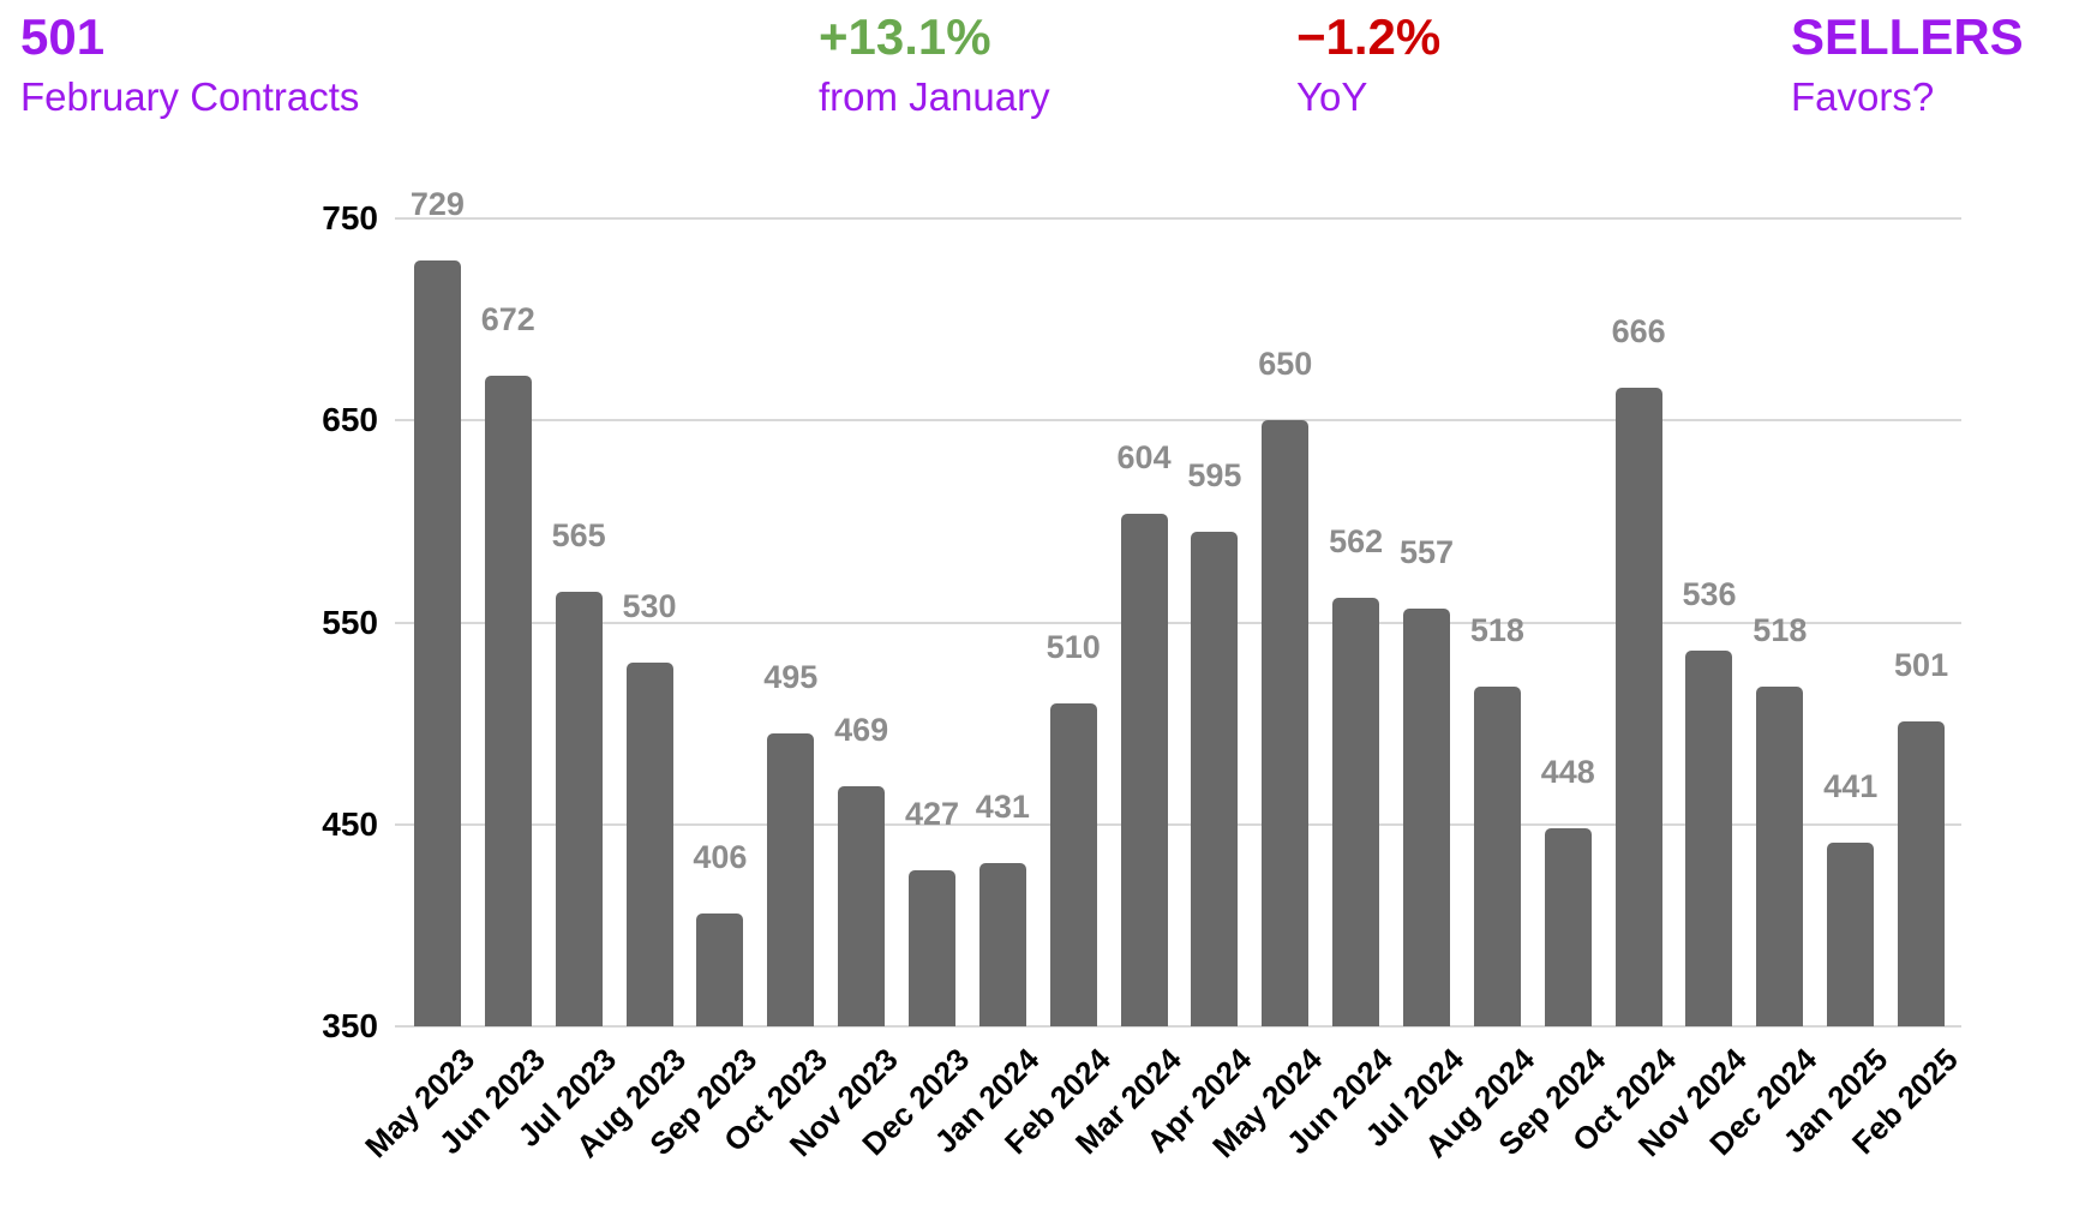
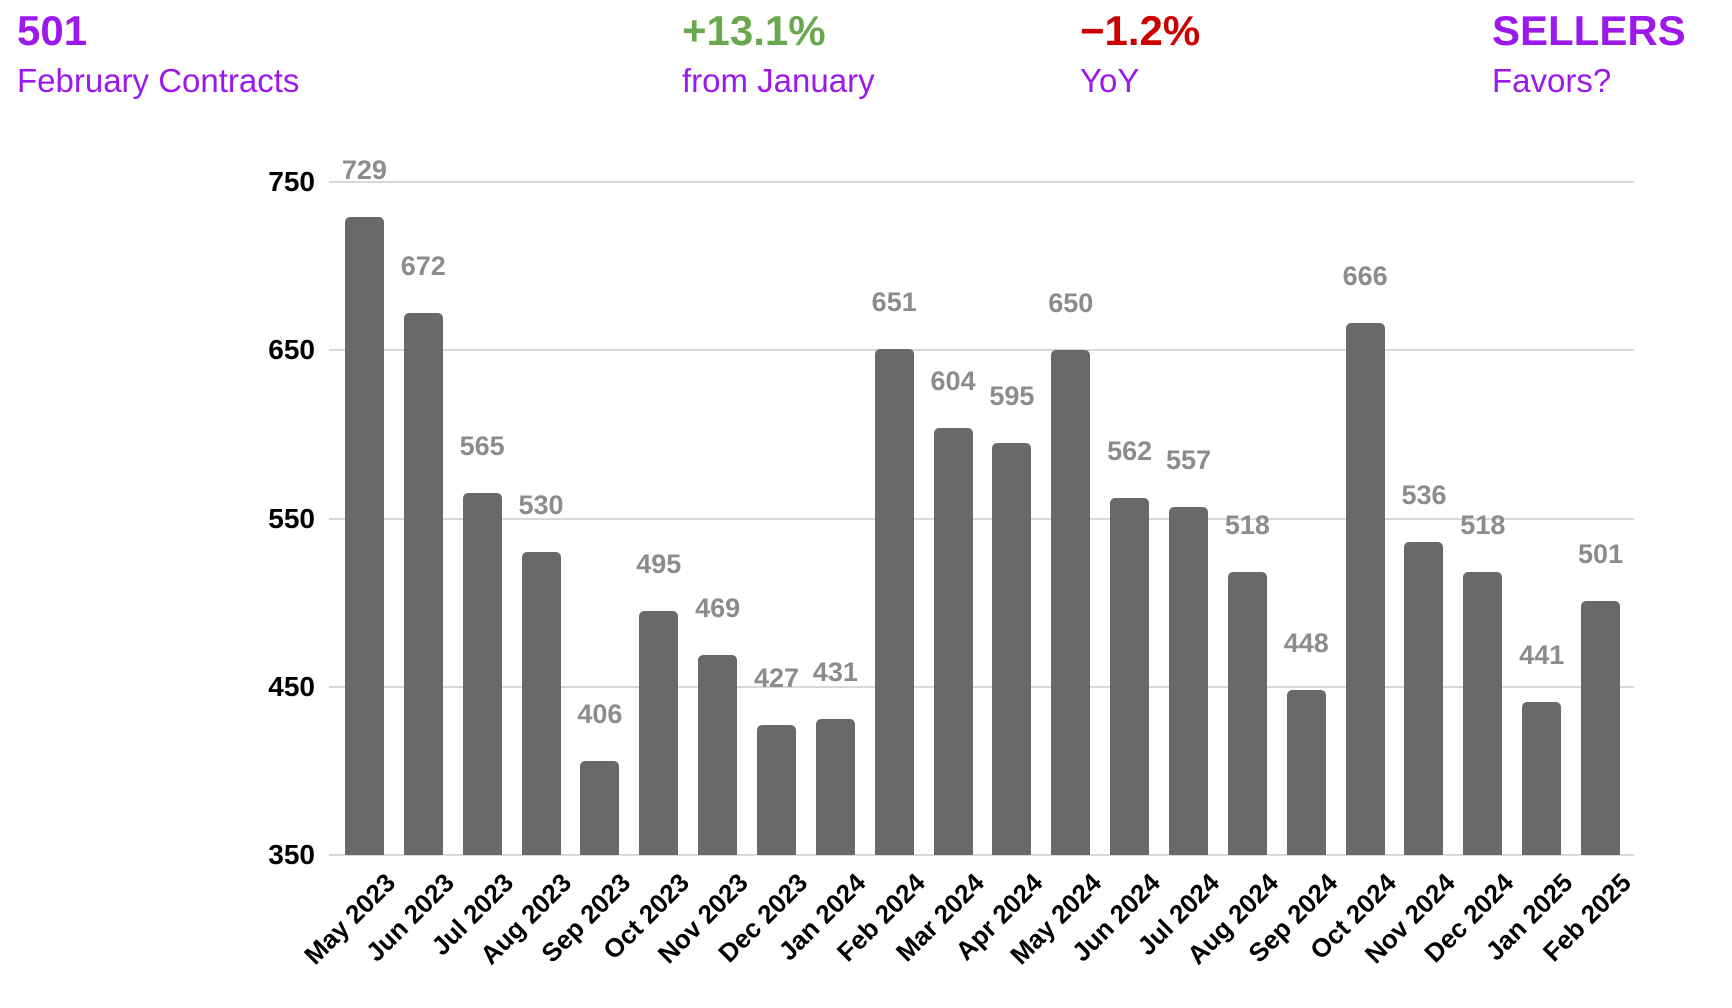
Feb 2024: 510 -> 651
